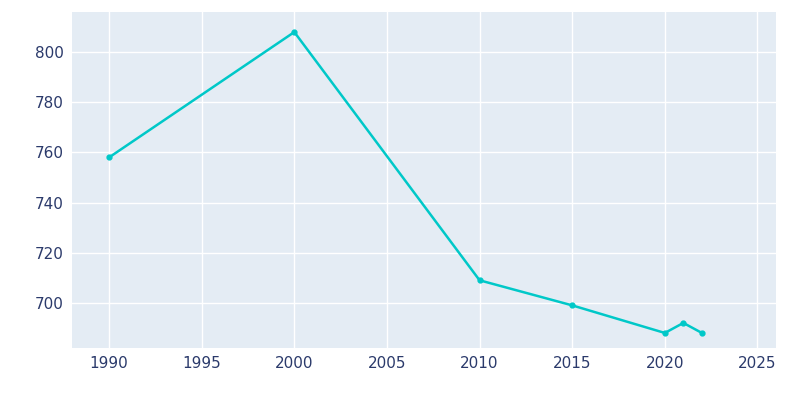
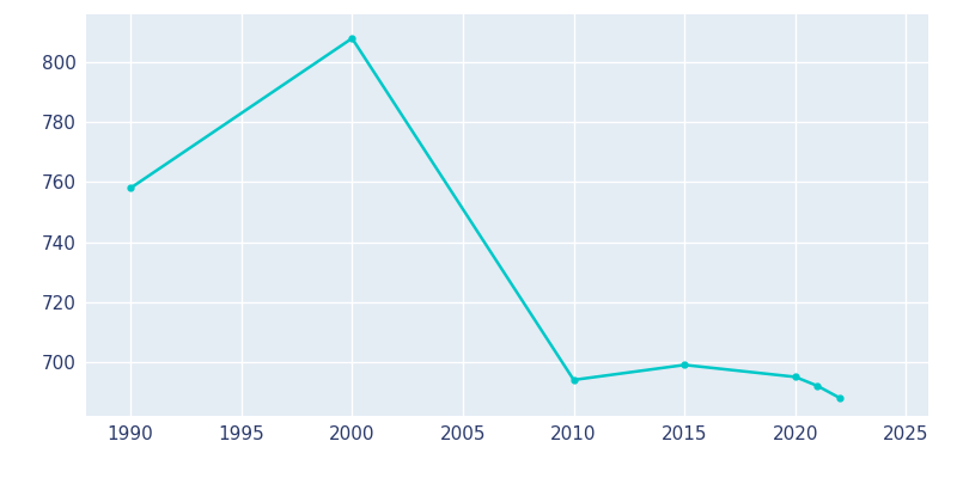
2010: 709 -> 694
2020: 688 -> 695
